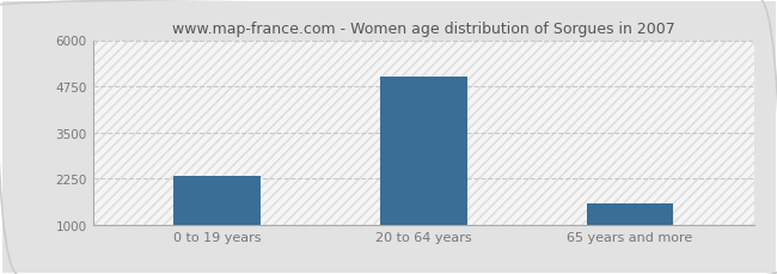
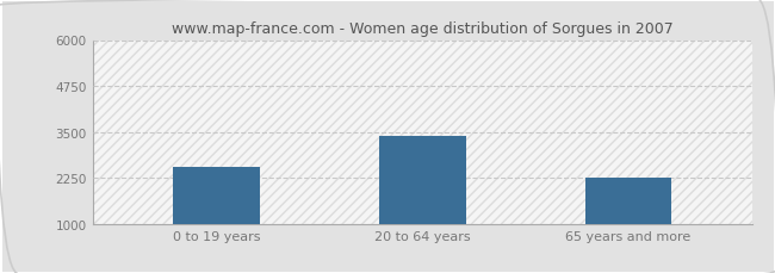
0 to 19 years: 2310 -> 2550
20 to 64 years: 5020 -> 3400
65 years and more: 1570 -> 2250
